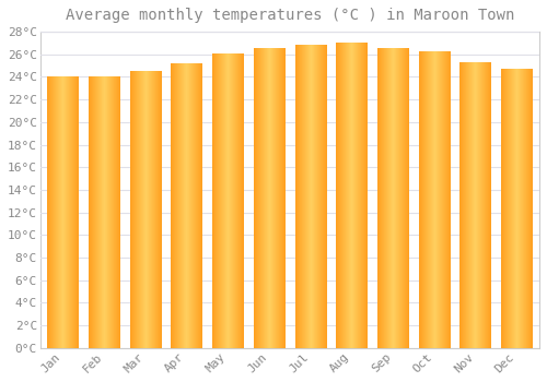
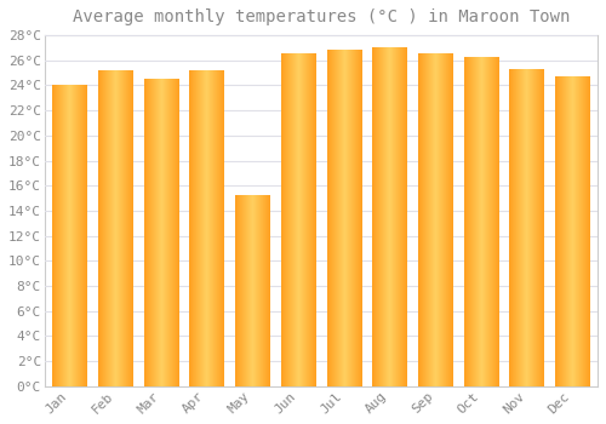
Feb: 24.0°C -> 25.2°C
May: 26.0°C -> 15.2°C
